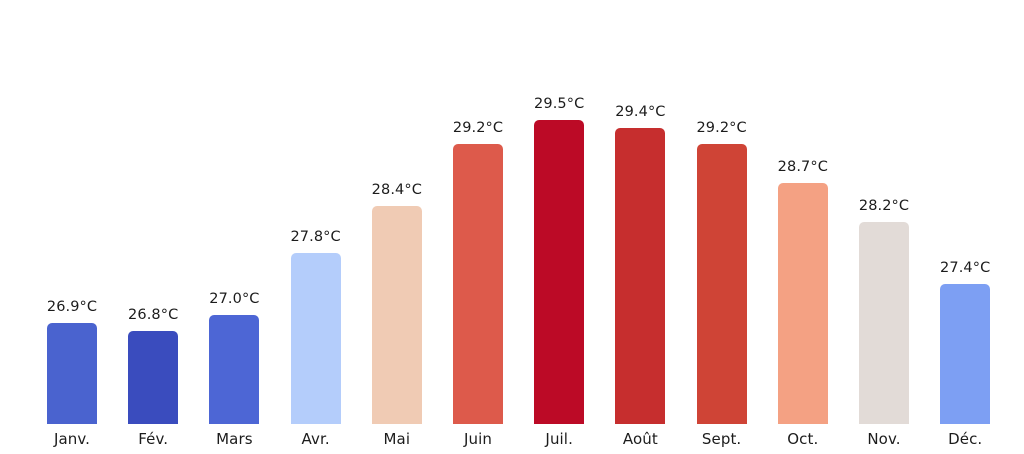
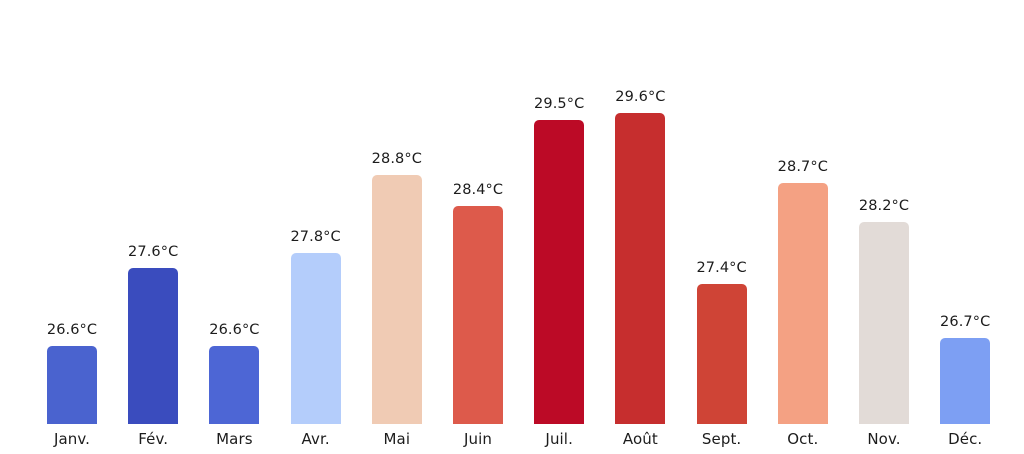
Janv.: 26.9°C -> 26.6°C
Fév.: 26.8°C -> 27.6°C
Mars: 27.0°C -> 26.6°C
Mai: 28.4°C -> 28.8°C
Juin: 29.2°C -> 28.4°C
Août: 29.4°C -> 29.6°C
Sept.: 29.2°C -> 27.4°C
Déc.: 27.4°C -> 26.7°C
